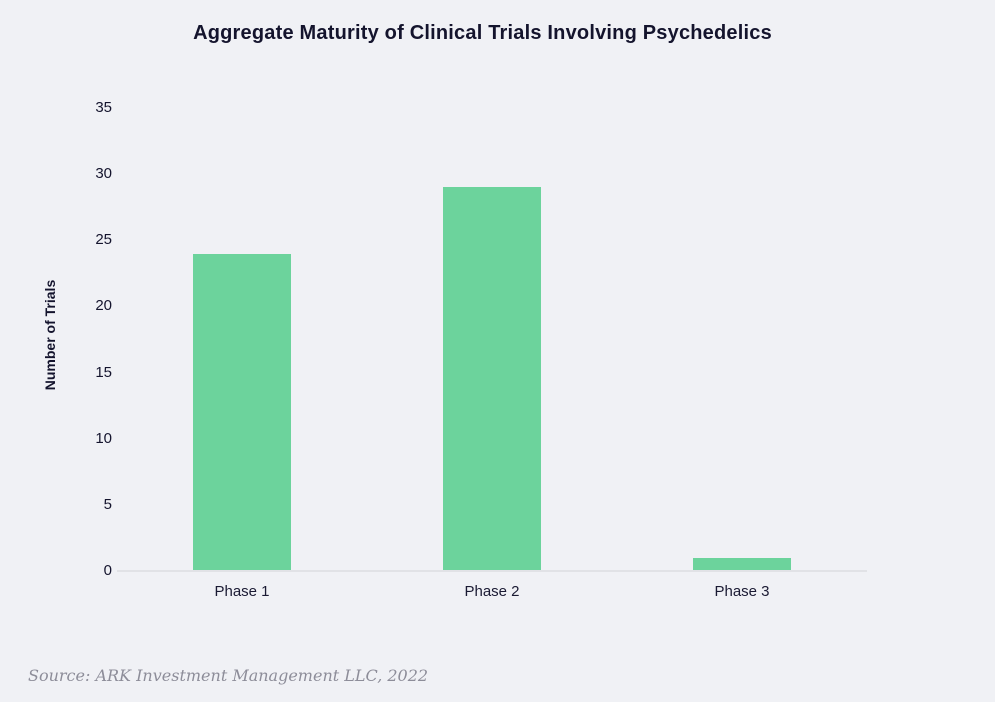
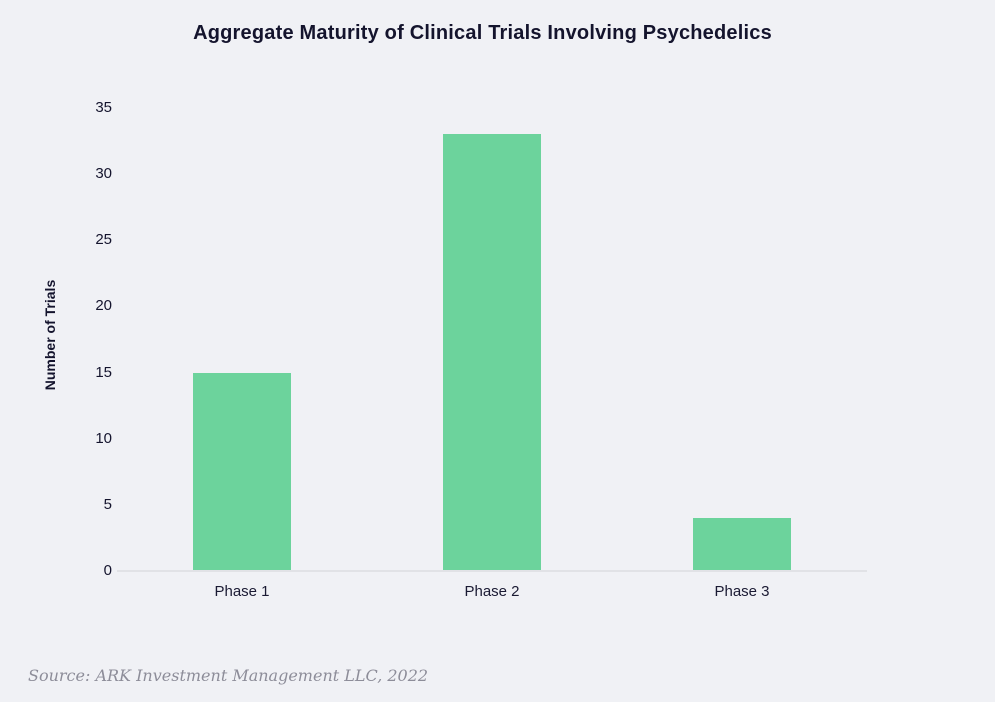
Phase 1: 24 -> 15
Phase 2: 29 -> 33
Phase 3: 1 -> 4
